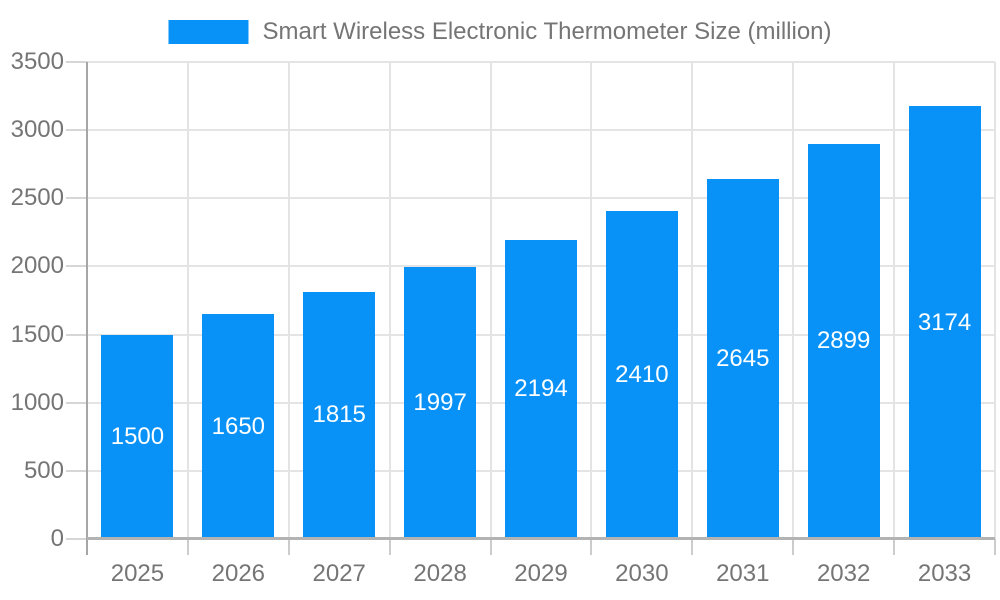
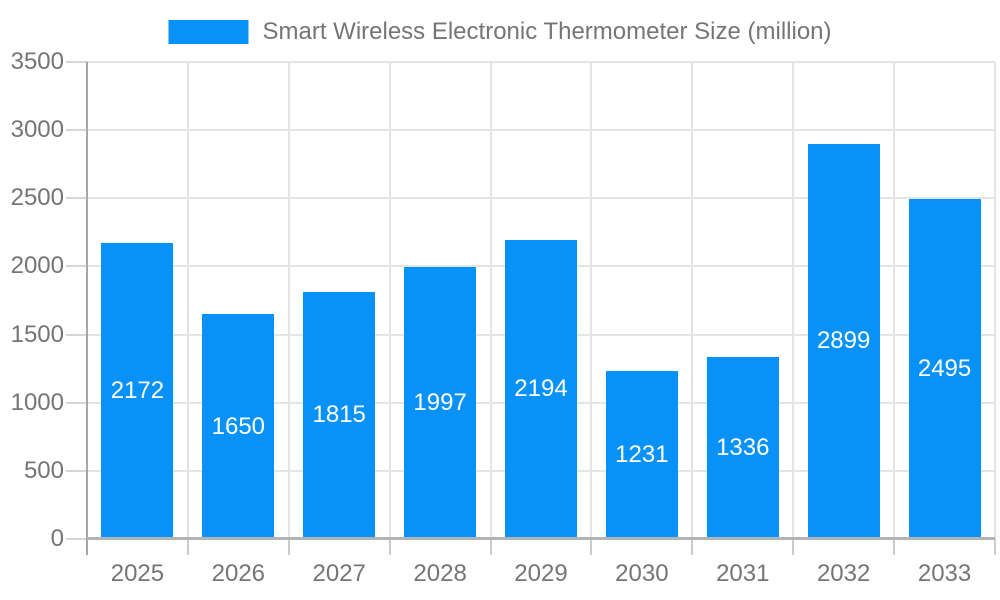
2025: 1500 -> 2172
2030: 2410 -> 1231
2031: 2645 -> 1336
2033: 3174 -> 2495
